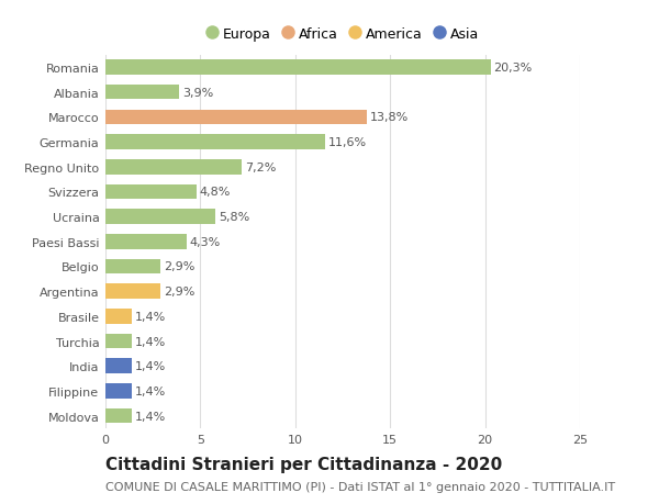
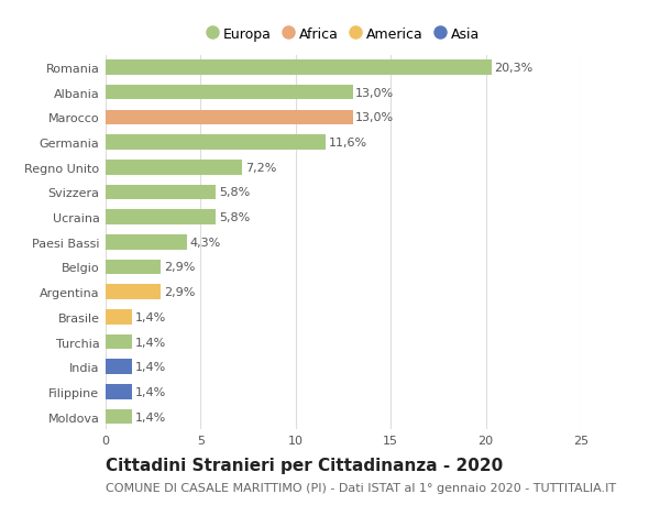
Albania: 3,9% -> 13,0%
Marocco: 13,8% -> 13,0%
Svizzera: 4,8% -> 5,8%
